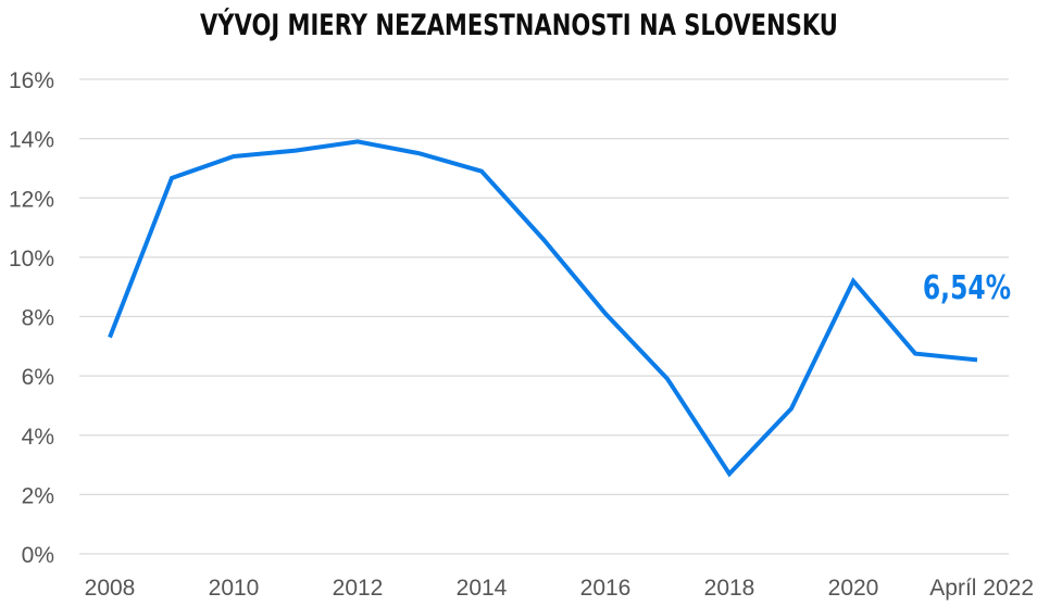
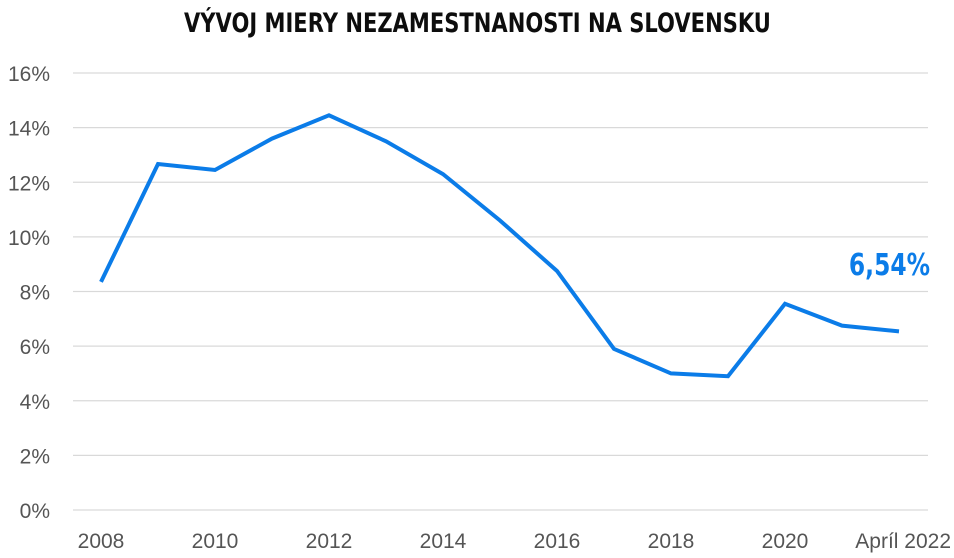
2008: 7.3% -> 8.3%
2010: 13.4% -> 12.4%
2012: 13.9% -> 14.4%
2014: 12.9% -> 12.3%
2016: 8.1% -> 8.8%
2018: 2.7% -> 5.0%
2020: 9.2% -> 7.5%
